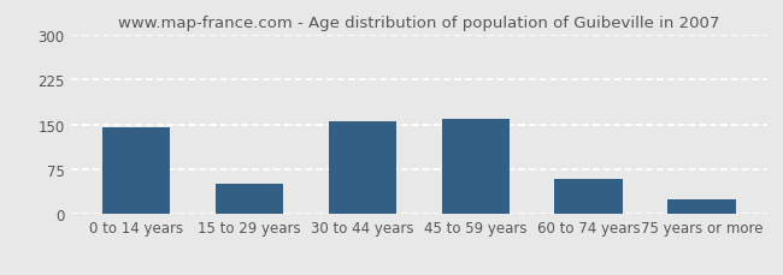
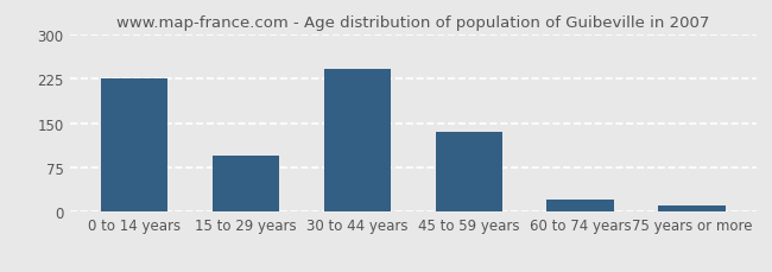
0 to 14 years: 145 -> 225
15 to 29 years: 50 -> 95
30 to 44 years: 155 -> 242
45 to 59 years: 160 -> 135
60 to 74 years: 60 -> 20
75 years or more: 25 -> 10
